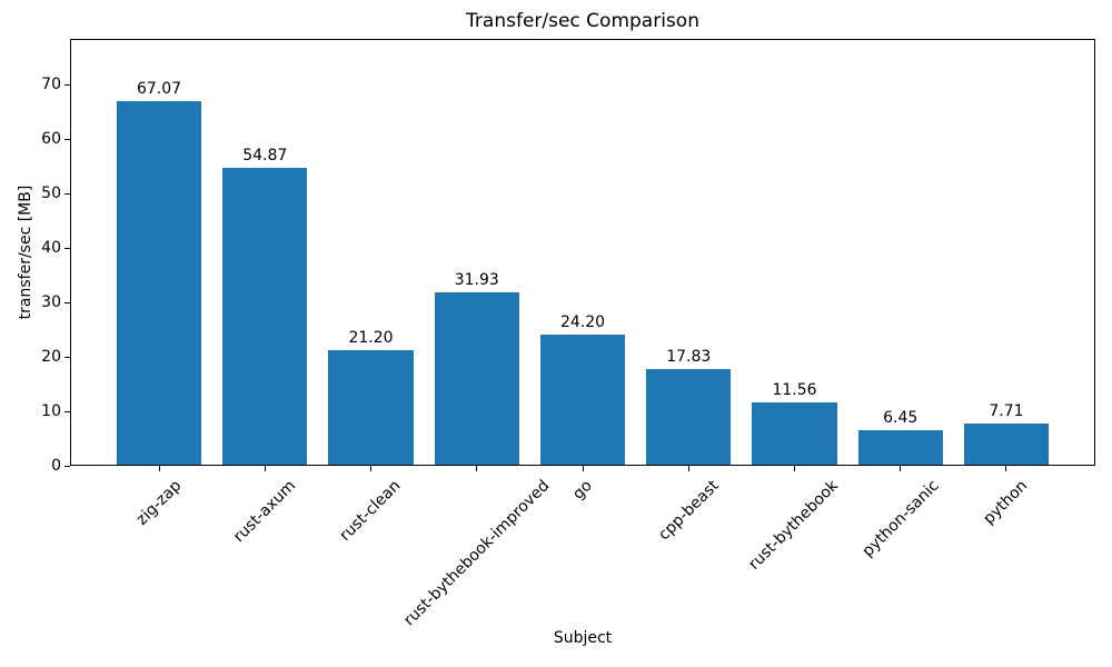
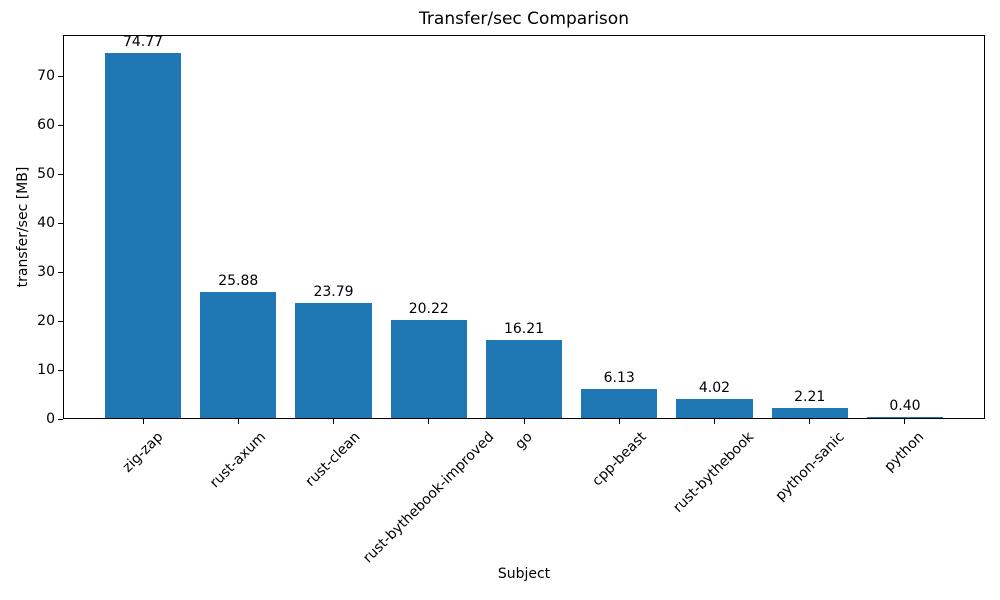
zig-zap: 67.07 -> 74.77
rust-axum: 54.87 -> 25.88
rust-clean: 21.20 -> 23.79
rust-bythebook-improved: 31.93 -> 20.22
go: 24.20 -> 16.21
cpp-beast: 17.83 -> 6.13
rust-bythebook: 11.56 -> 4.02
python-sanic: 6.45 -> 2.21
python: 7.71 -> 0.40
